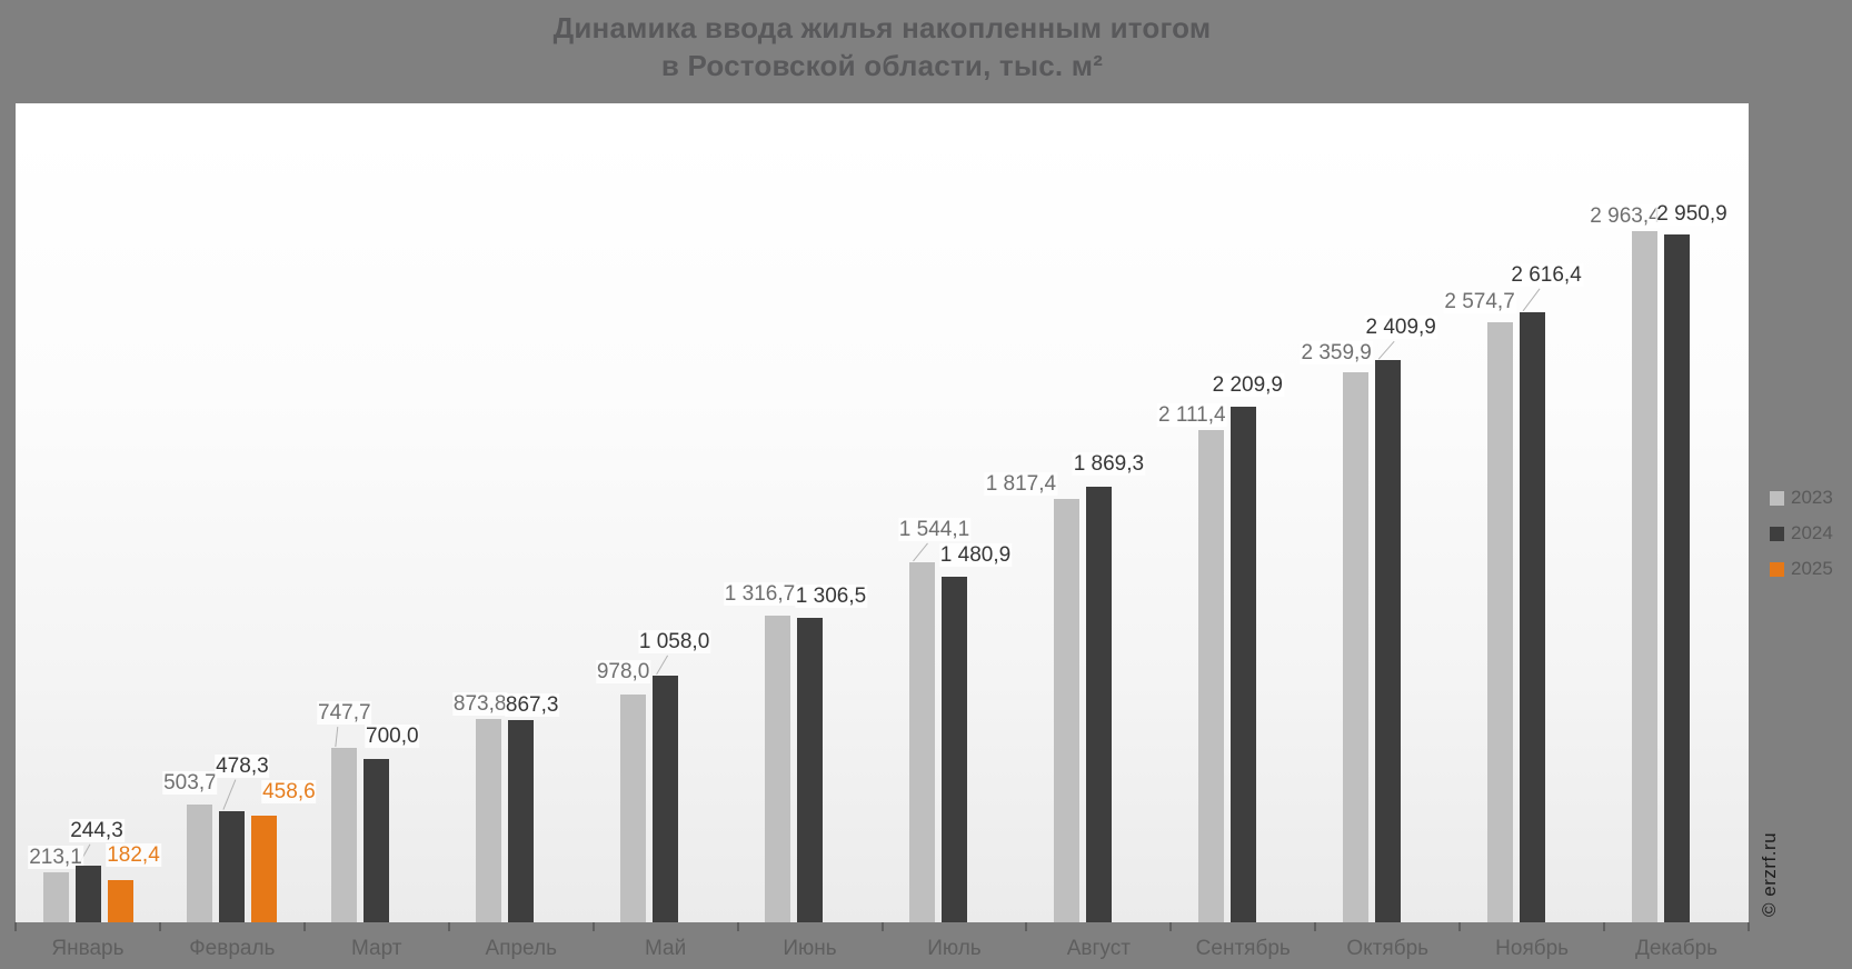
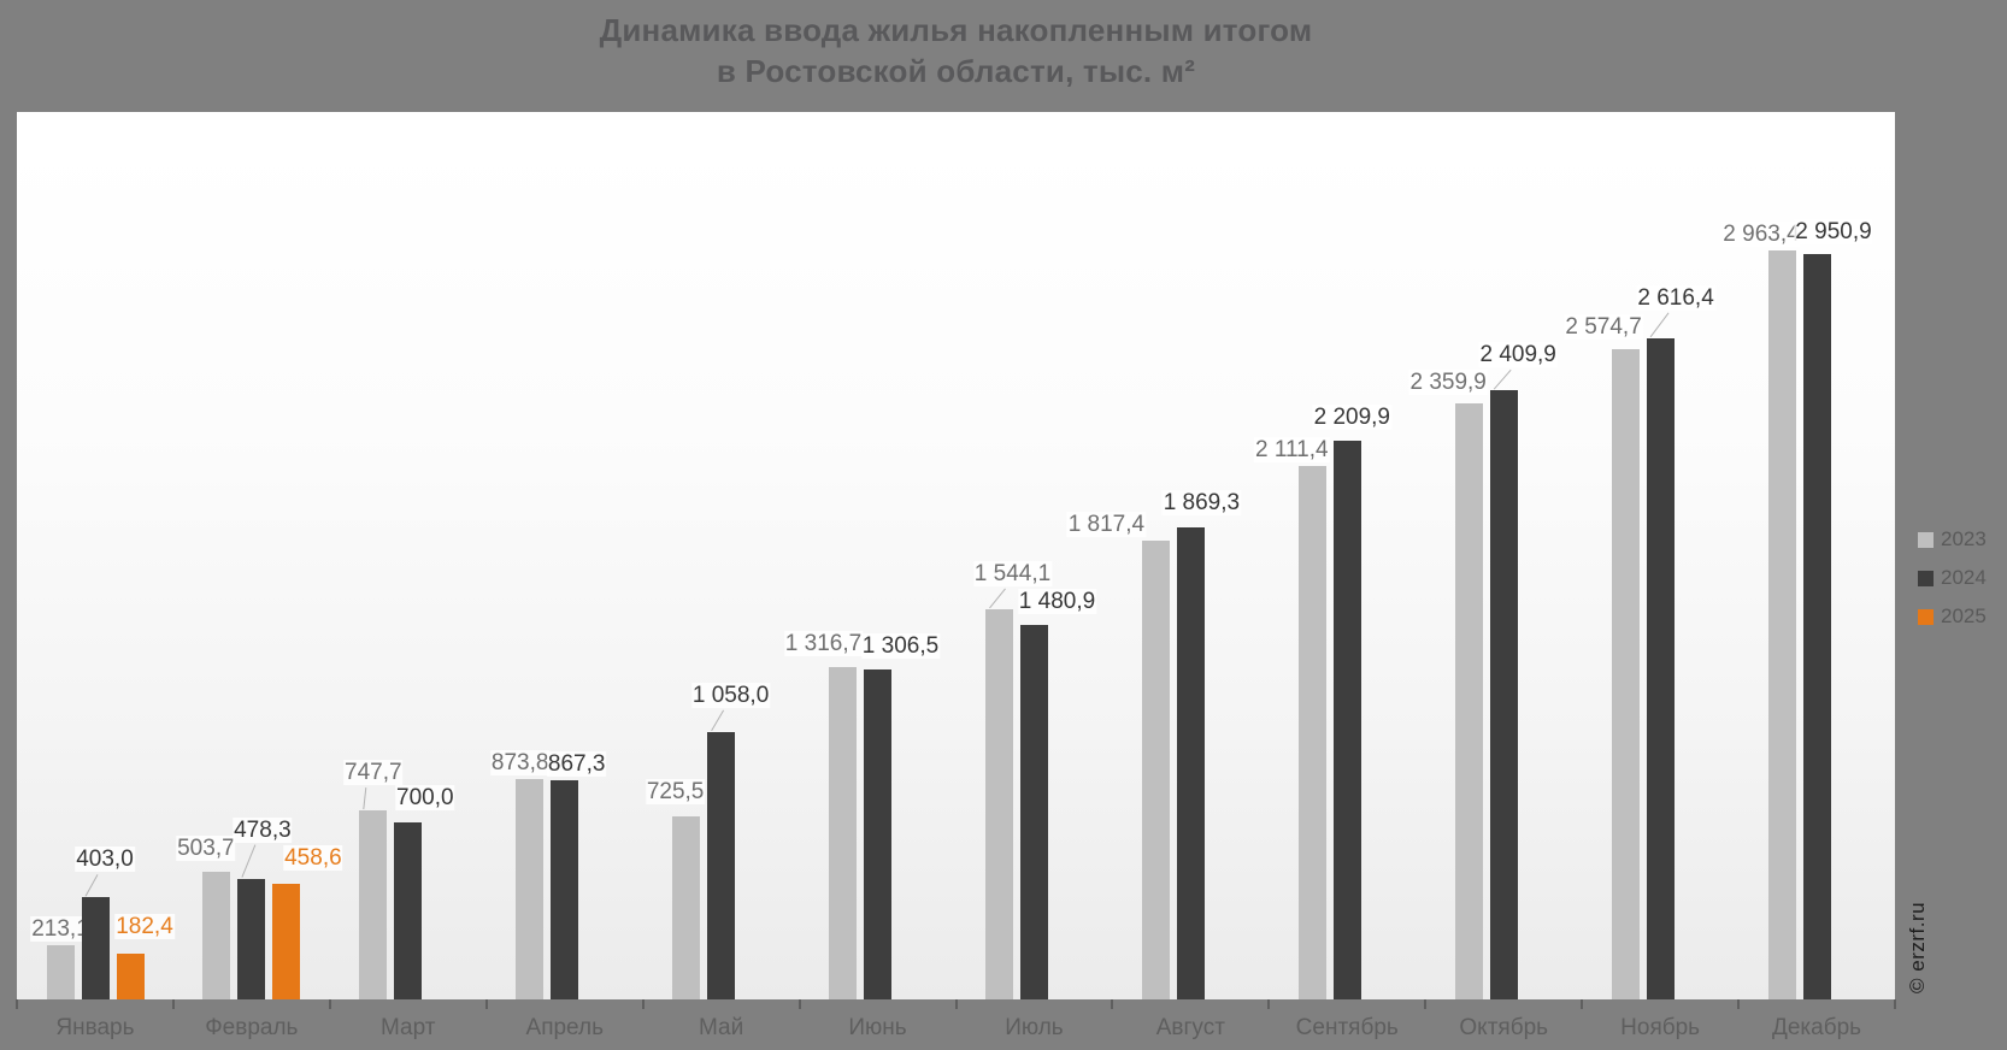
2024/Январь: 244,3 -> 403,0
2023/Май: 978,0 -> 725,5
